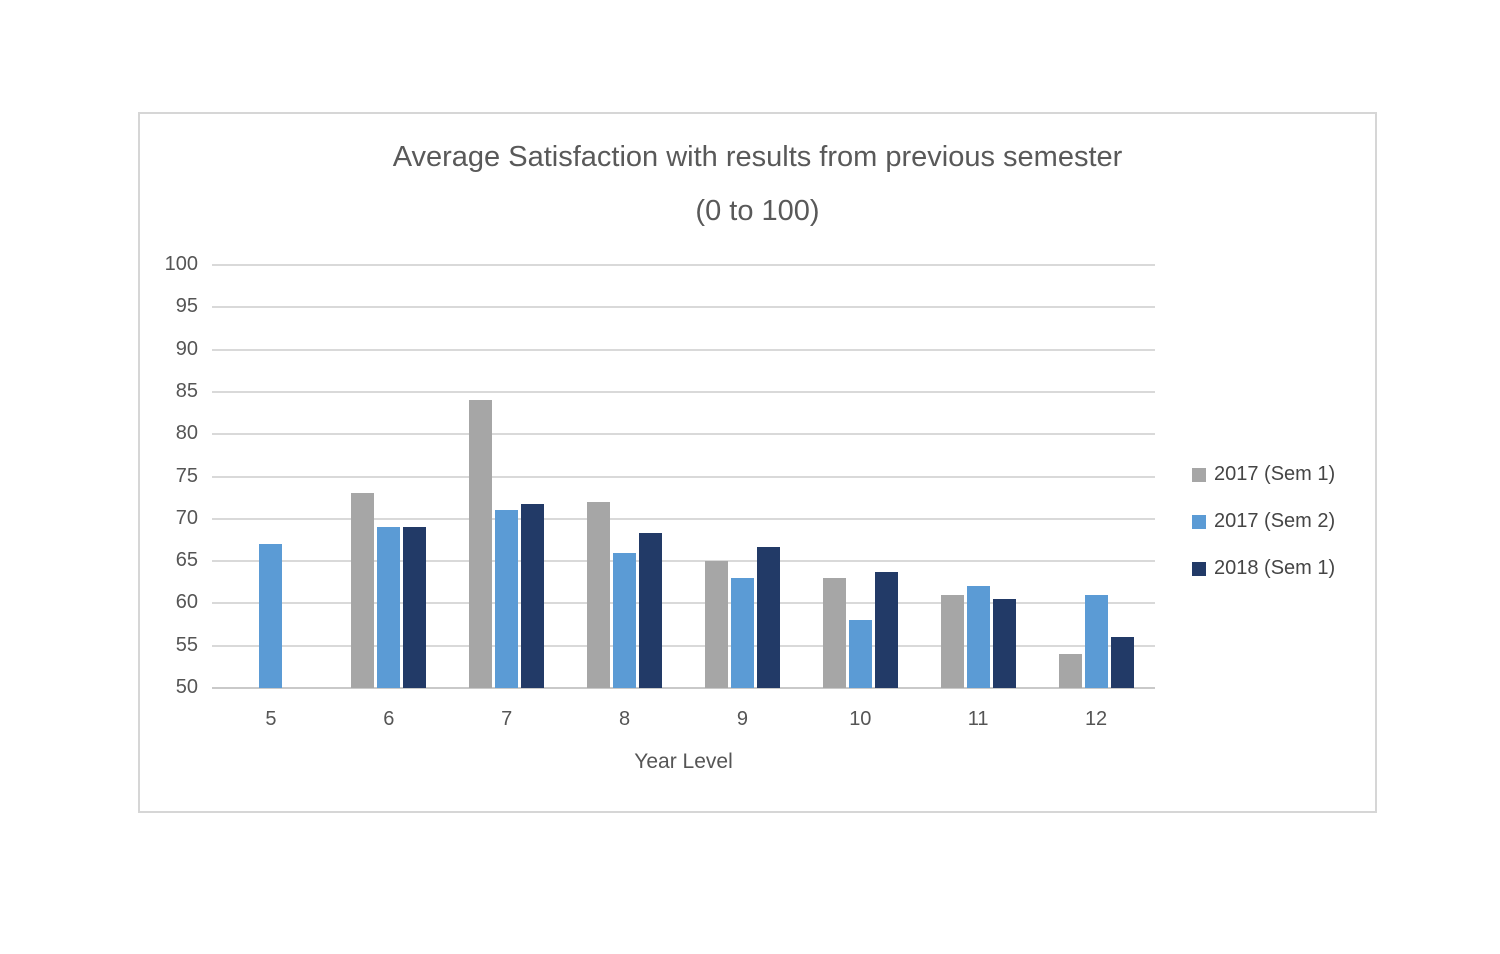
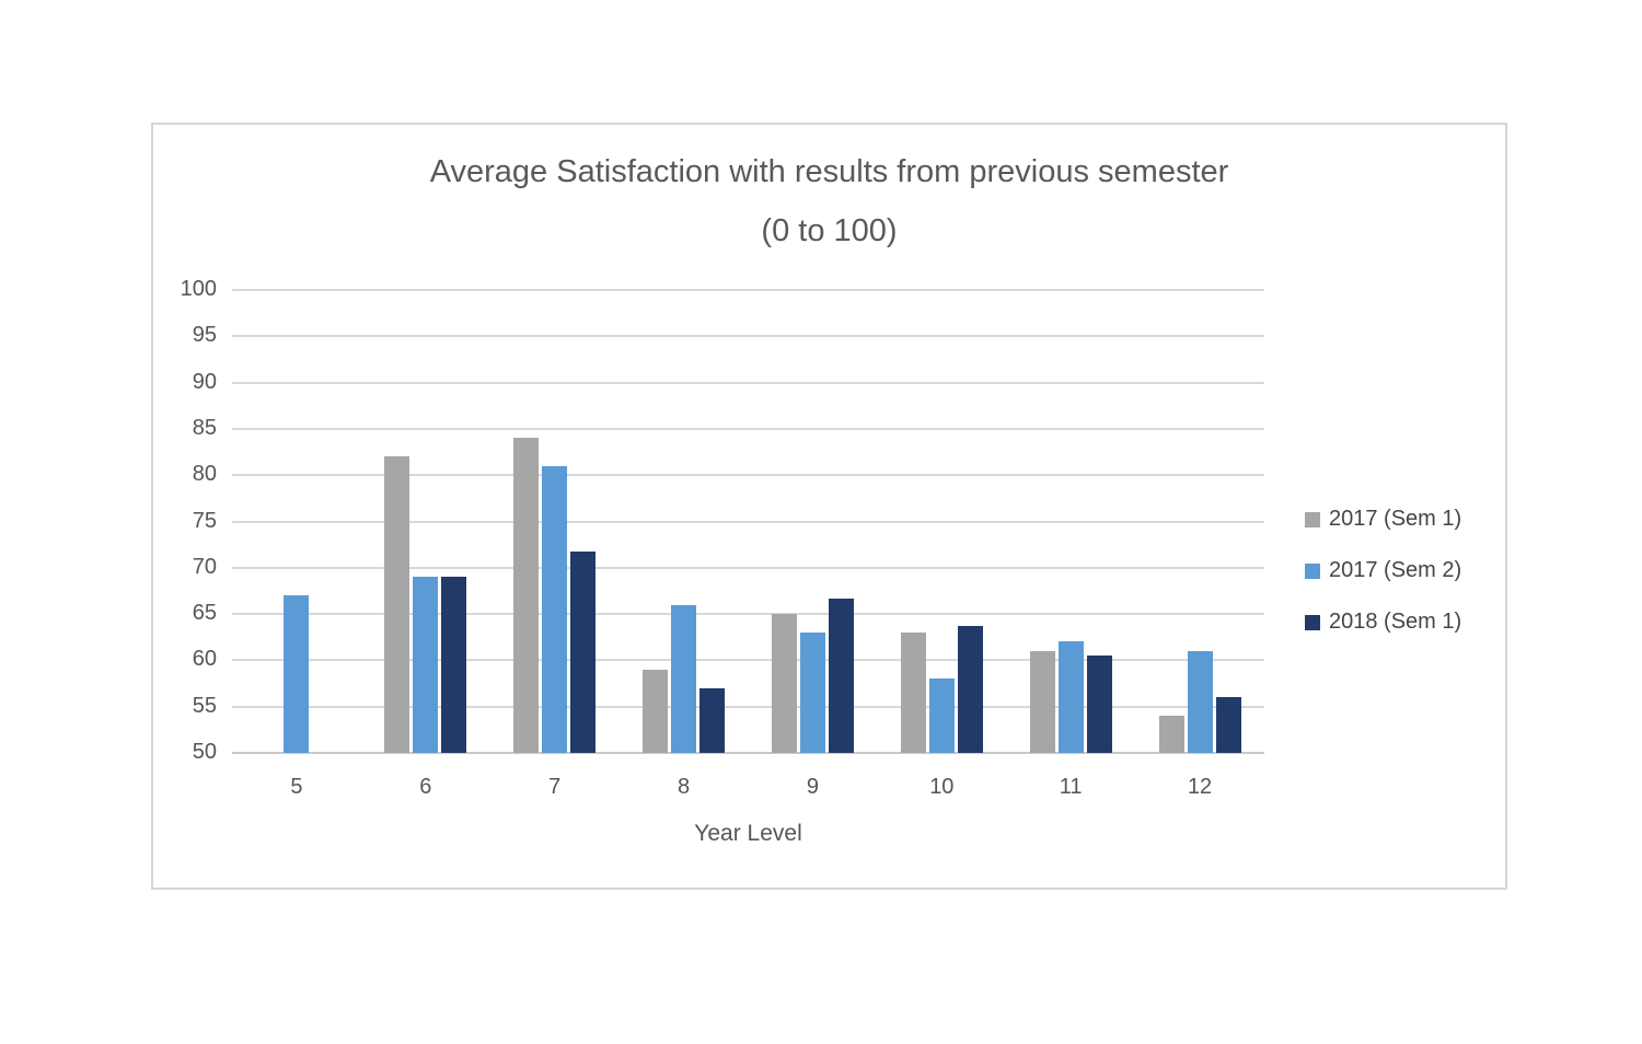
2017 (Sem 1)/6: 73 -> 82
2017 (Sem 2)/7: 71 -> 81
2017 (Sem 1)/8: 72 -> 59
2018 (Sem 1)/8: 68 -> 57
